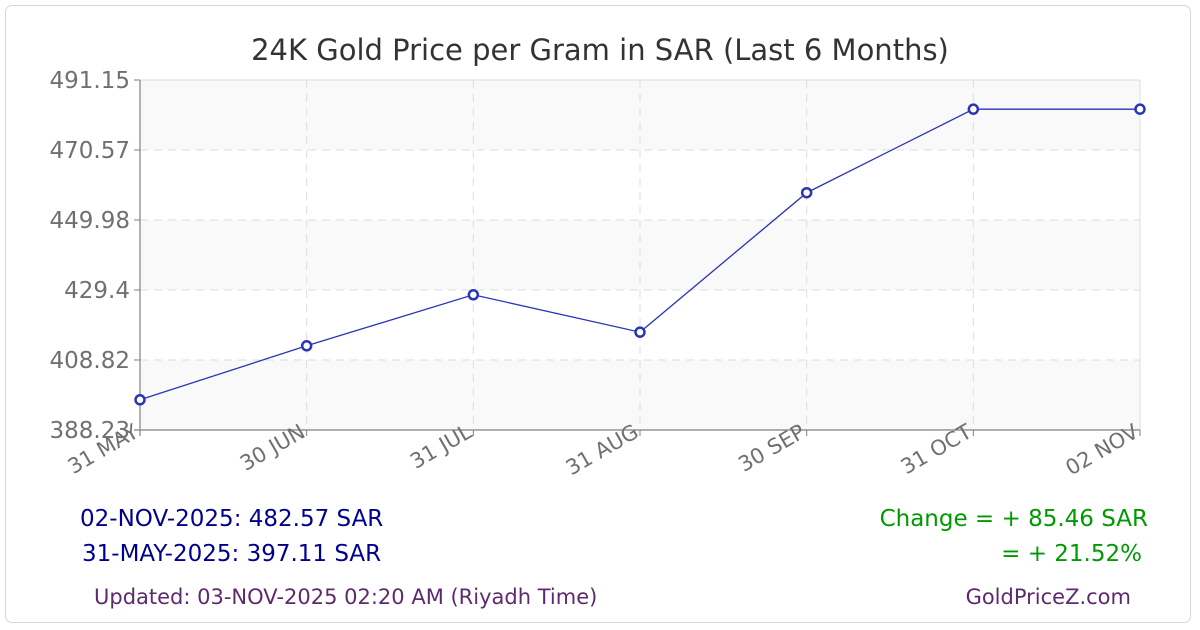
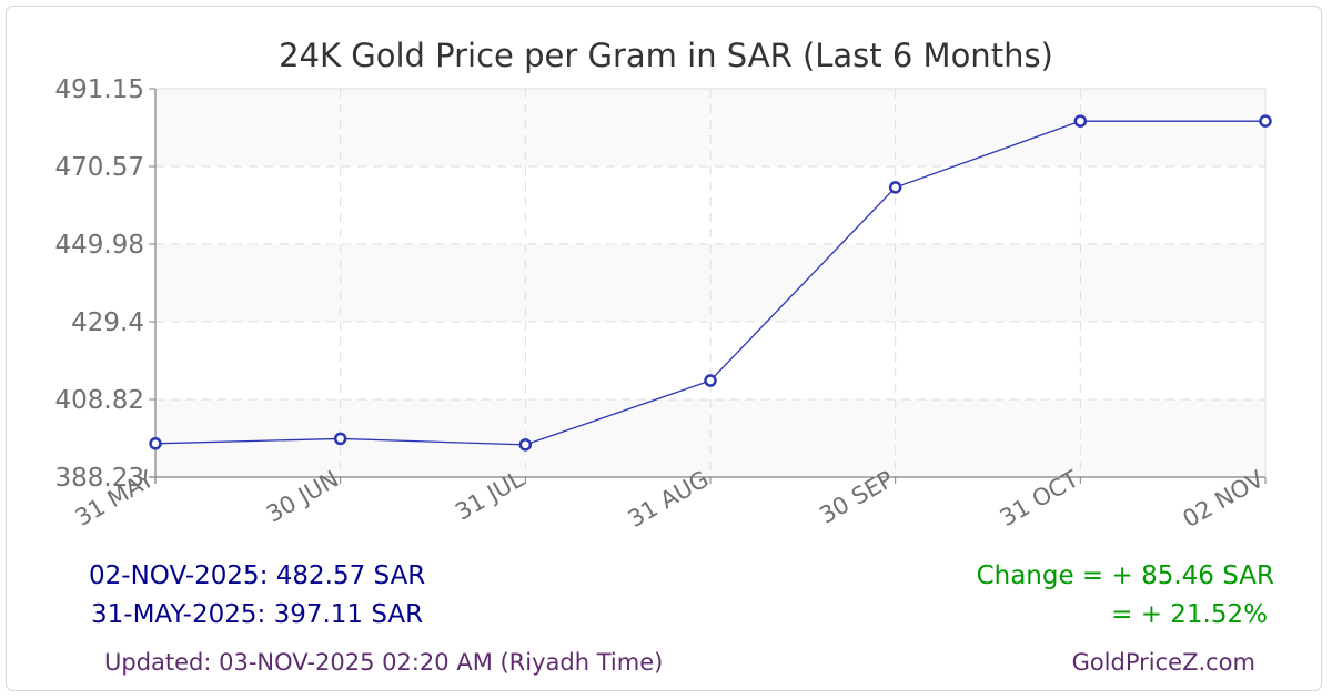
30 JUN: 413 -> 398
31 JUL: 428 -> 397
31 AUG: 417 -> 414
30 SEP: 458 -> 465
